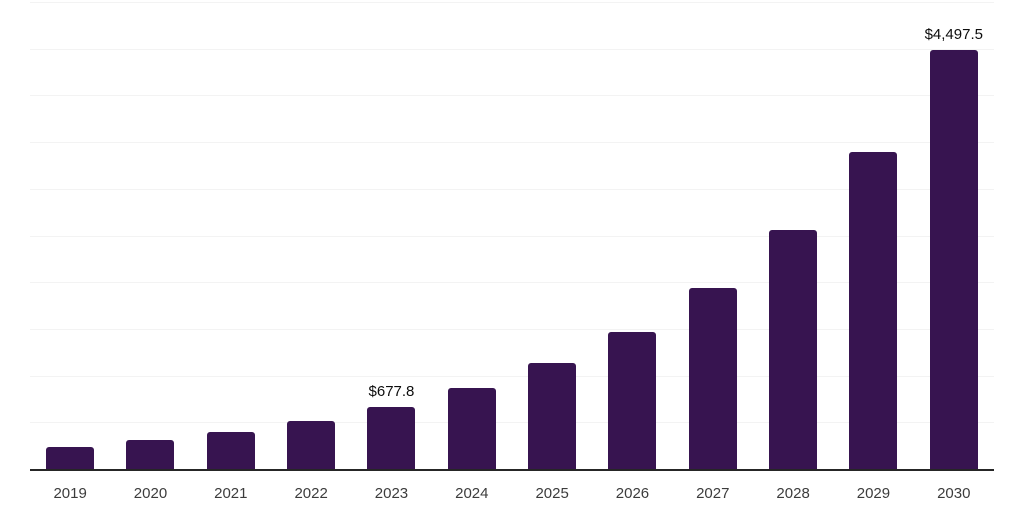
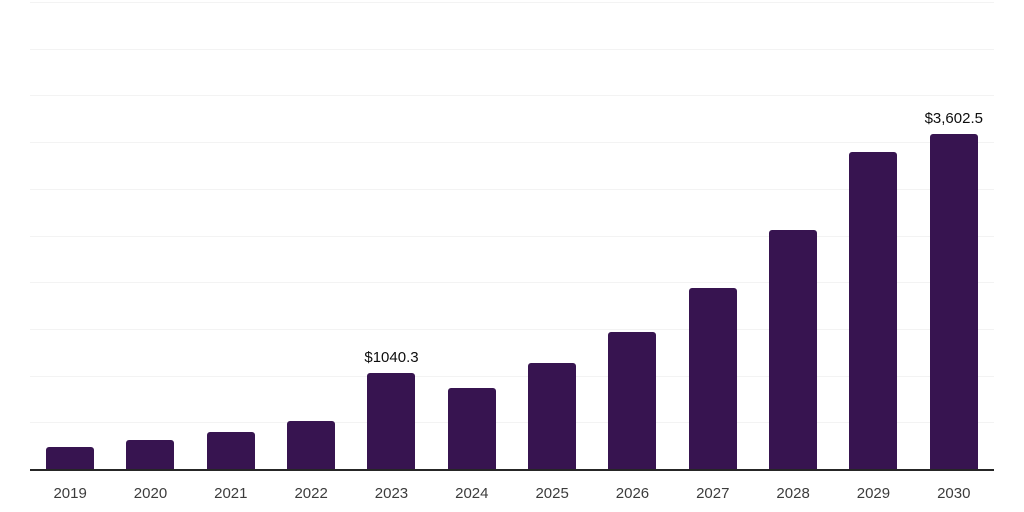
2023: $677.8 -> $1040.3
2030: $4,497.5 -> $3,602.5
